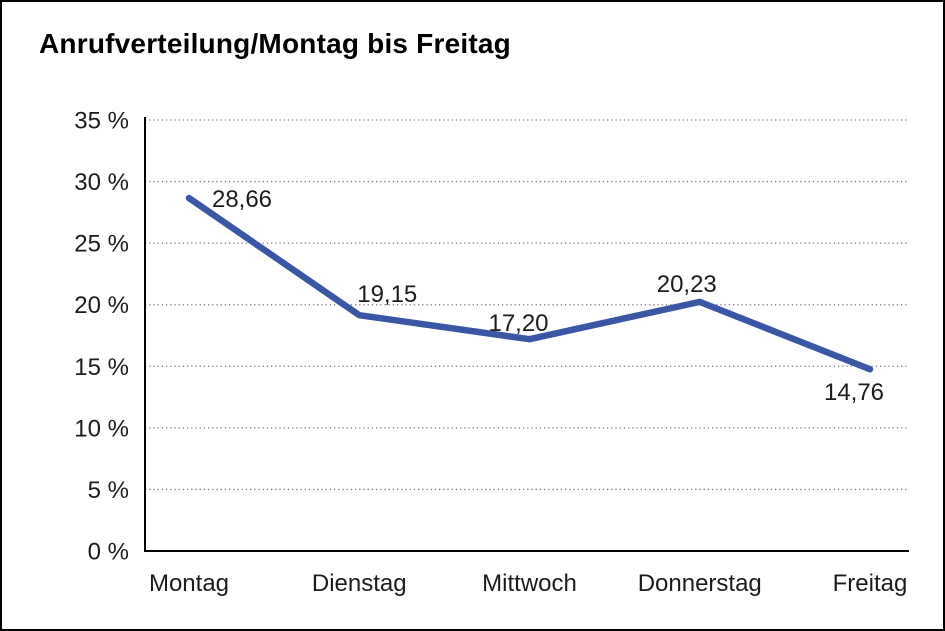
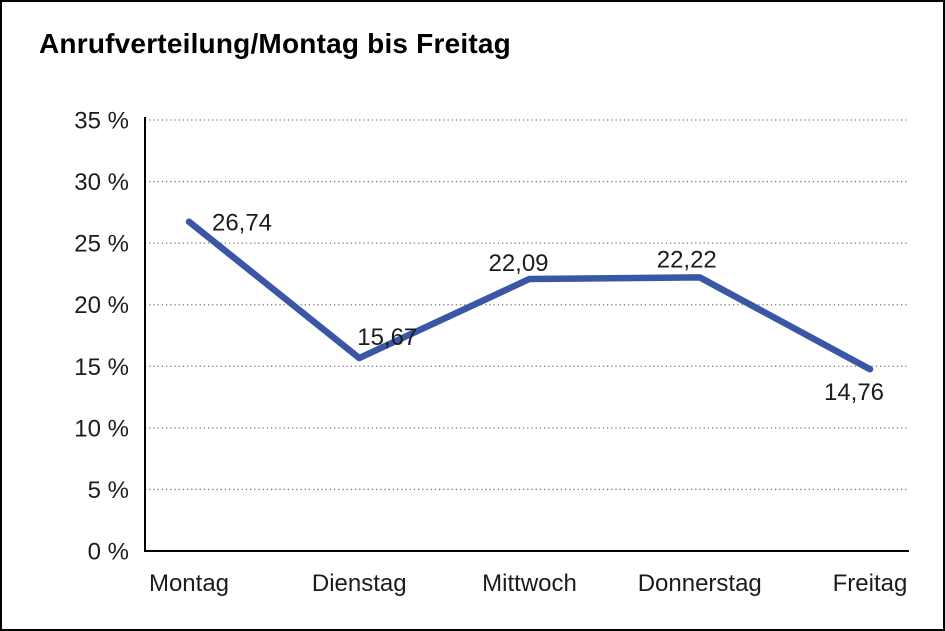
Montag: 28,66 -> 26,74
Dienstag: 19,15 -> 15,67
Mittwoch: 17,20 -> 22,09
Donnerstag: 20,23 -> 22,22
